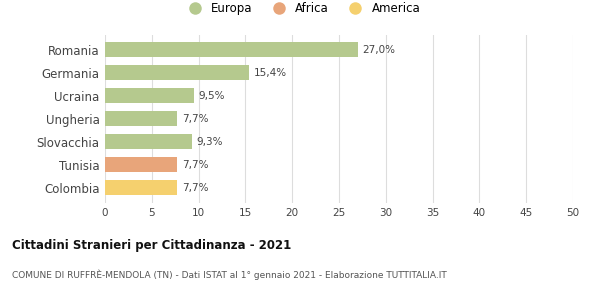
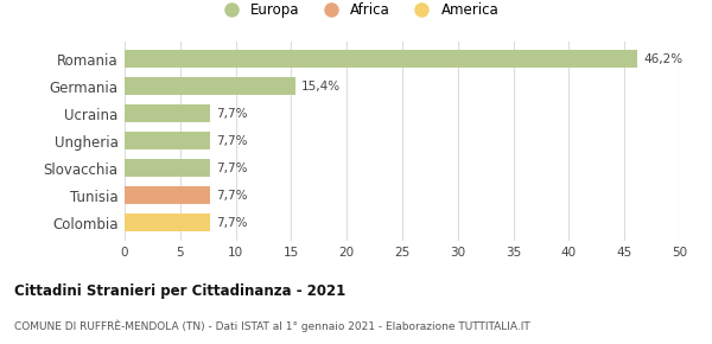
Romania: 27,0% -> 46,2%
Ucraina: 9,5% -> 7,7%
Slovacchia: 9,3% -> 7,7%
